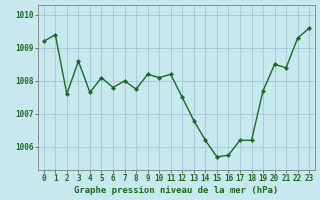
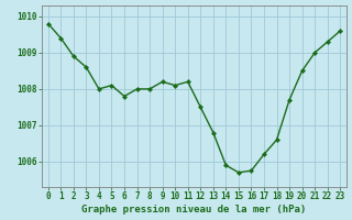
0: 1009.20 -> 1009.80
2: 1007.60 -> 1008.90
4: 1007.65 -> 1008.00
8: 1007.75 -> 1008.00
14: 1006.20 -> 1005.90
18: 1006.20 -> 1006.60
21: 1008.40 -> 1009.00
